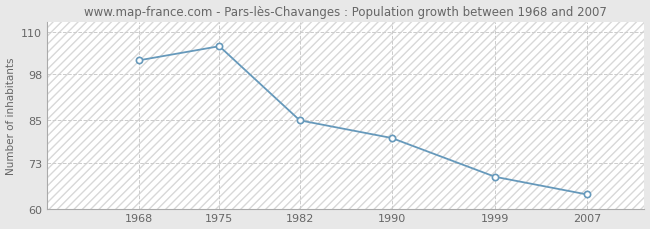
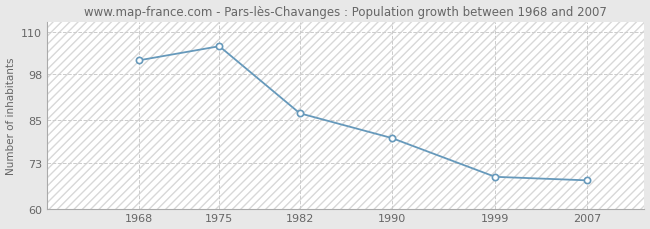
1982: 85 -> 87
2007: 64 -> 68
